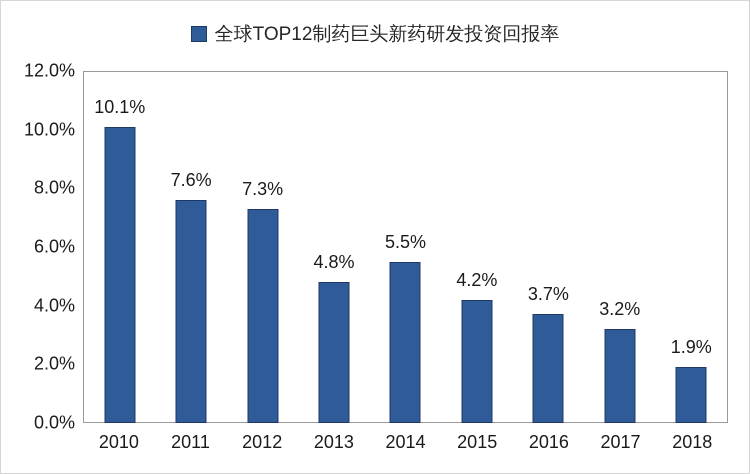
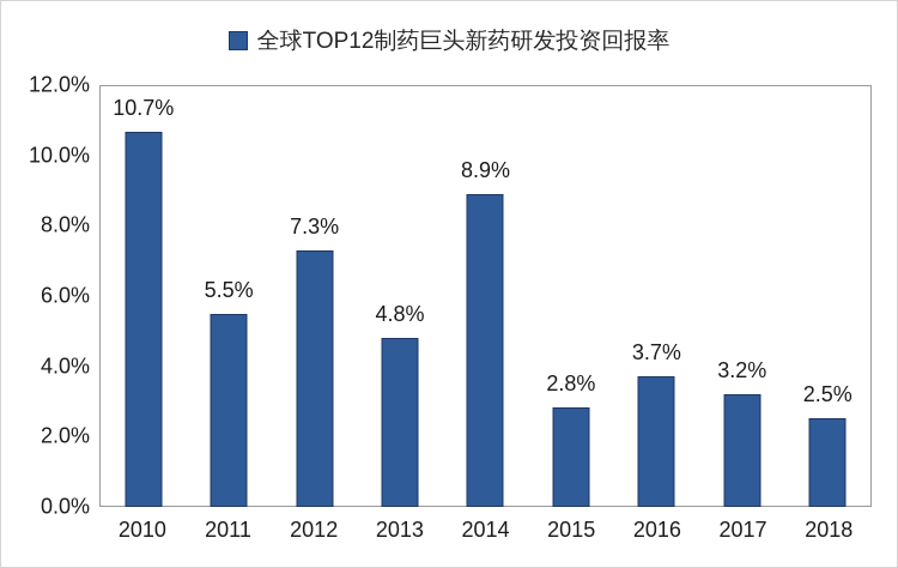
2010: 10.1% -> 10.7%
2011: 7.6% -> 5.5%
2014: 5.5% -> 8.9%
2015: 4.2% -> 2.8%
2018: 1.9% -> 2.5%
